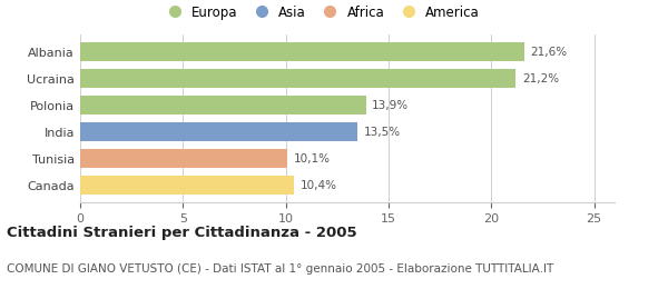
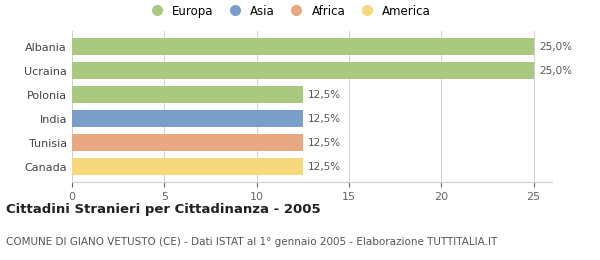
Albania: 21,6% -> 25,0%
Ucraina: 21,2% -> 25,0%
Polonia: 13,9% -> 12,5%
India: 13,5% -> 12,5%
Tunisia: 10,1% -> 12,5%
Canada: 10,4% -> 12,5%
